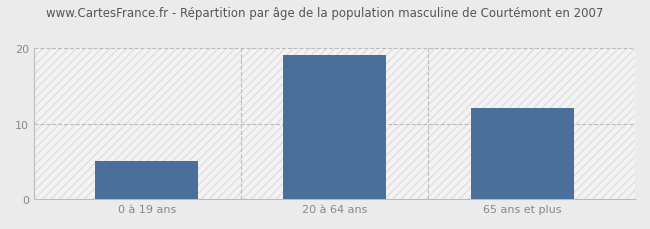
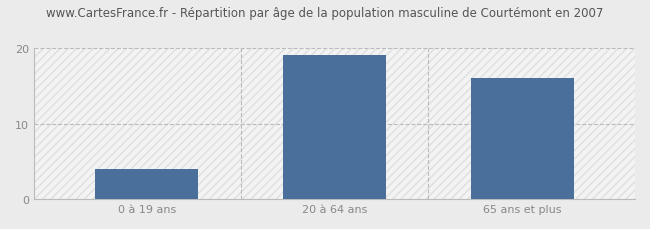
0 à 19 ans: 5 -> 4
65 ans et plus: 12 -> 16
